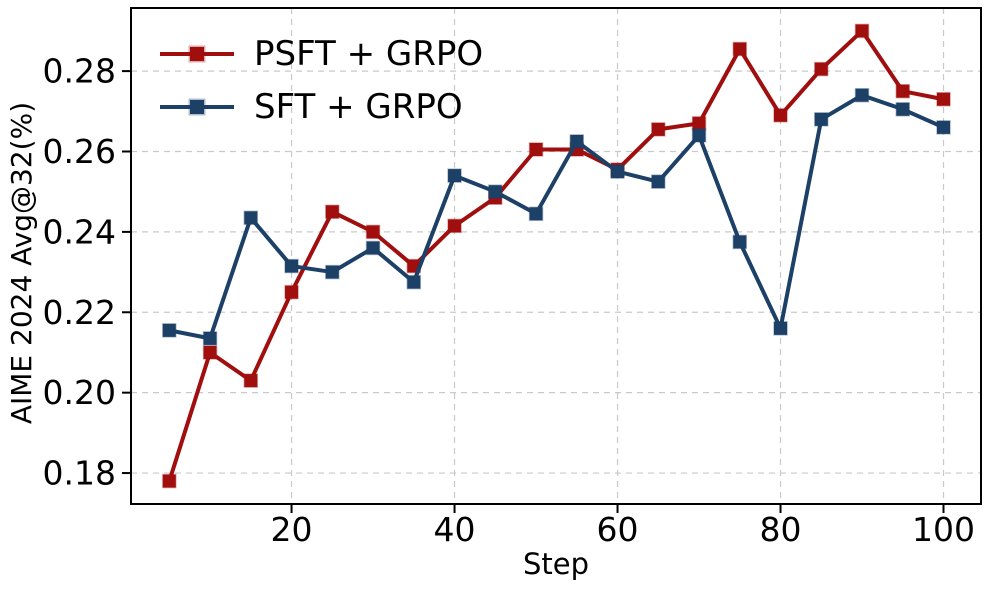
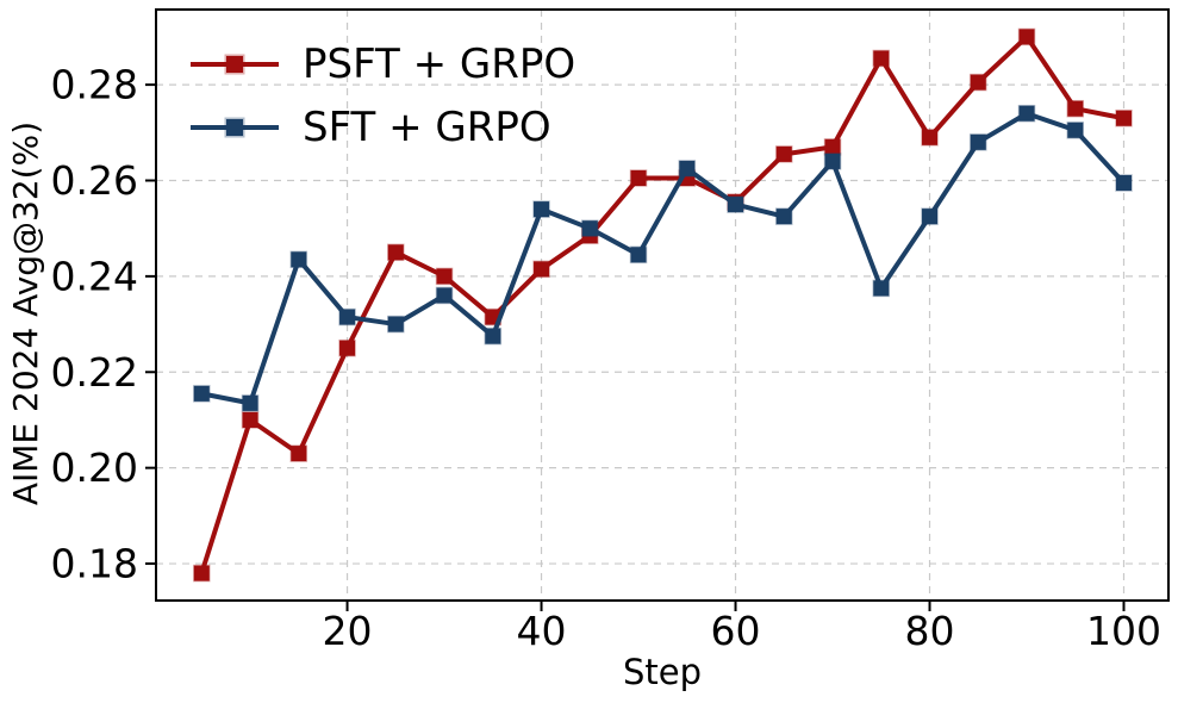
SFT + GRPO/80: 0.216 -> 0.253
SFT + GRPO/100: 0.266 -> 0.260
